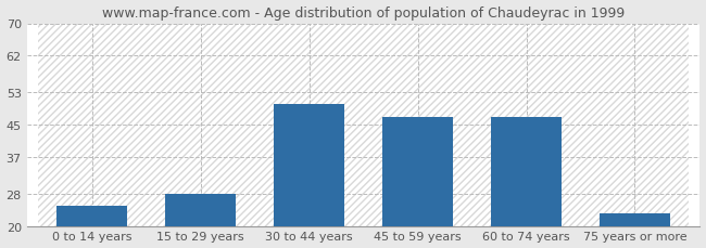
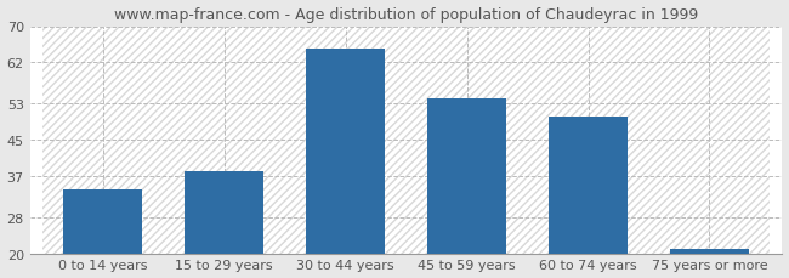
0 to 14 years: 25 -> 34
15 to 29 years: 28 -> 38
30 to 44 years: 50 -> 65
45 to 59 years: 47 -> 54
60 to 74 years: 47 -> 50
75 years or more: 23 -> 21
